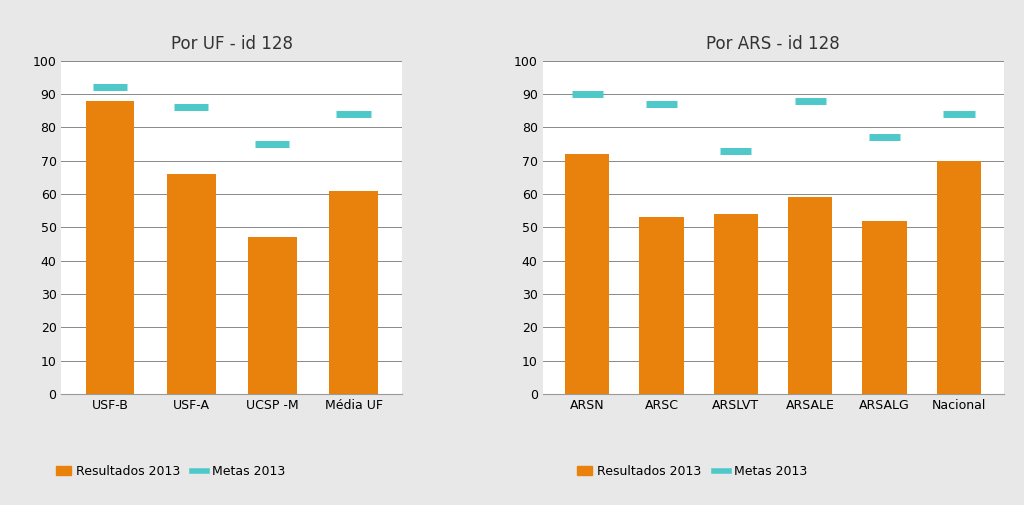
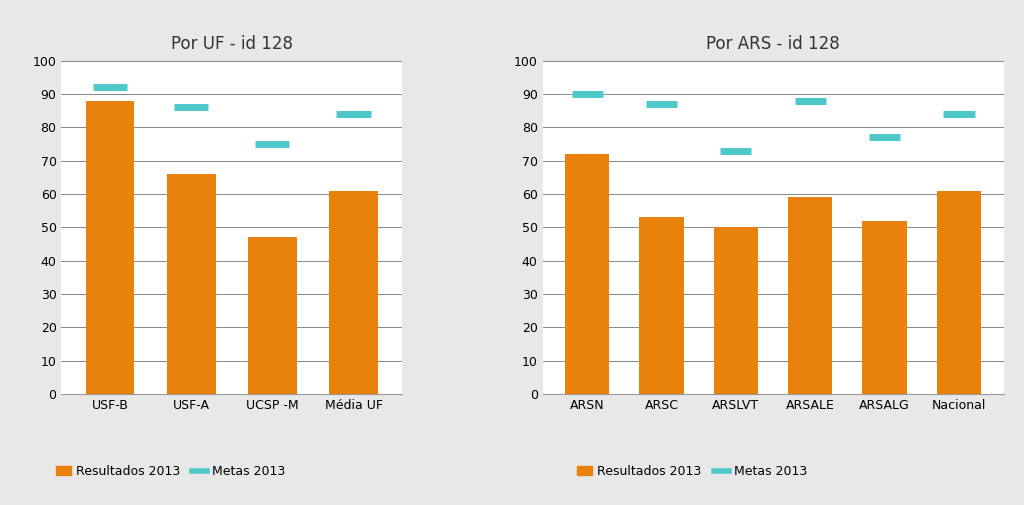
Por ARS - id 128/ARSLVT: 54 -> 50
Por ARS - id 128/Nacional: 70 -> 61
